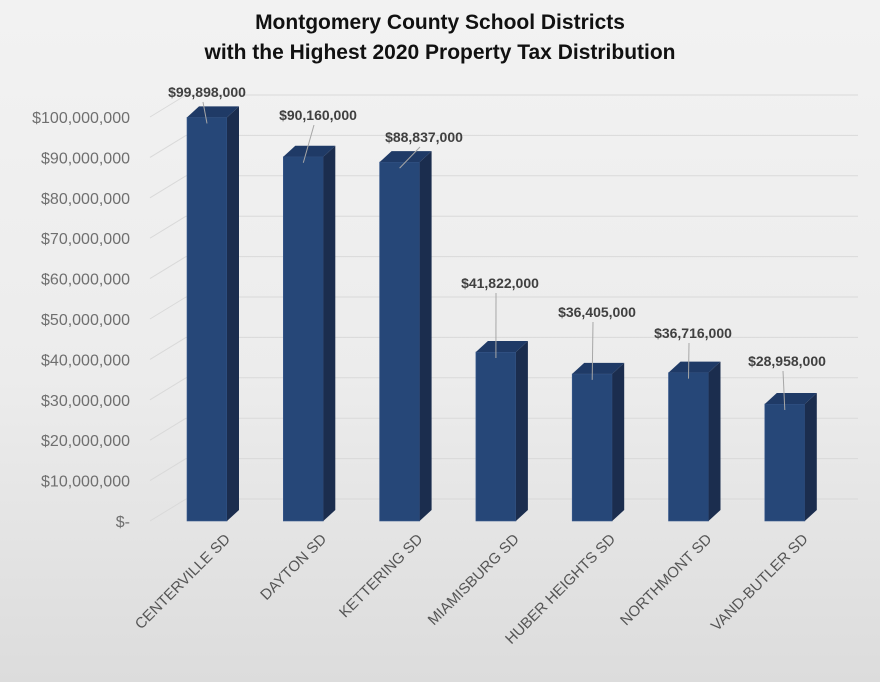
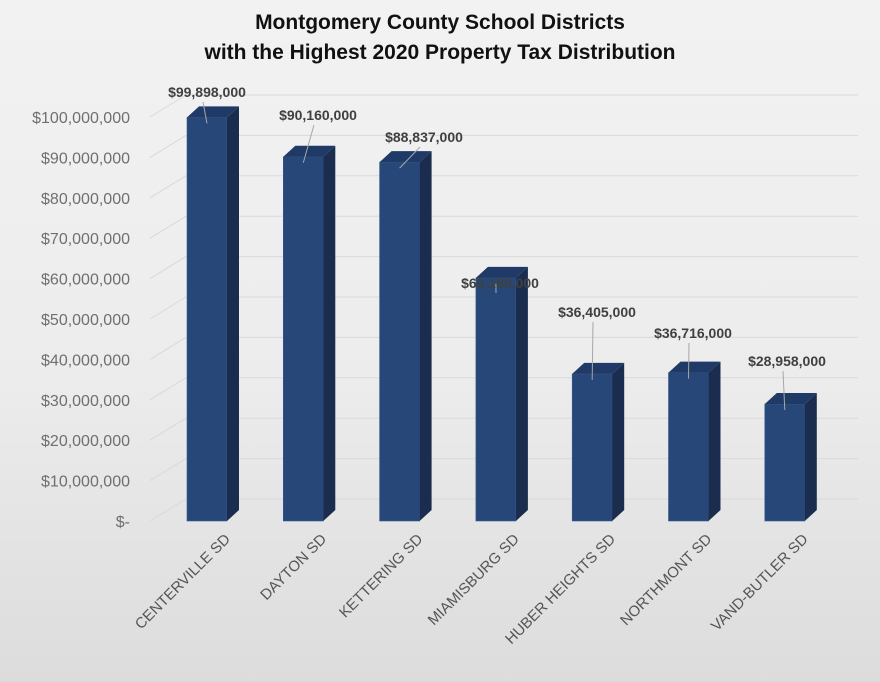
MIAMISBURG SD: $41,822,000 -> $60,189,000
